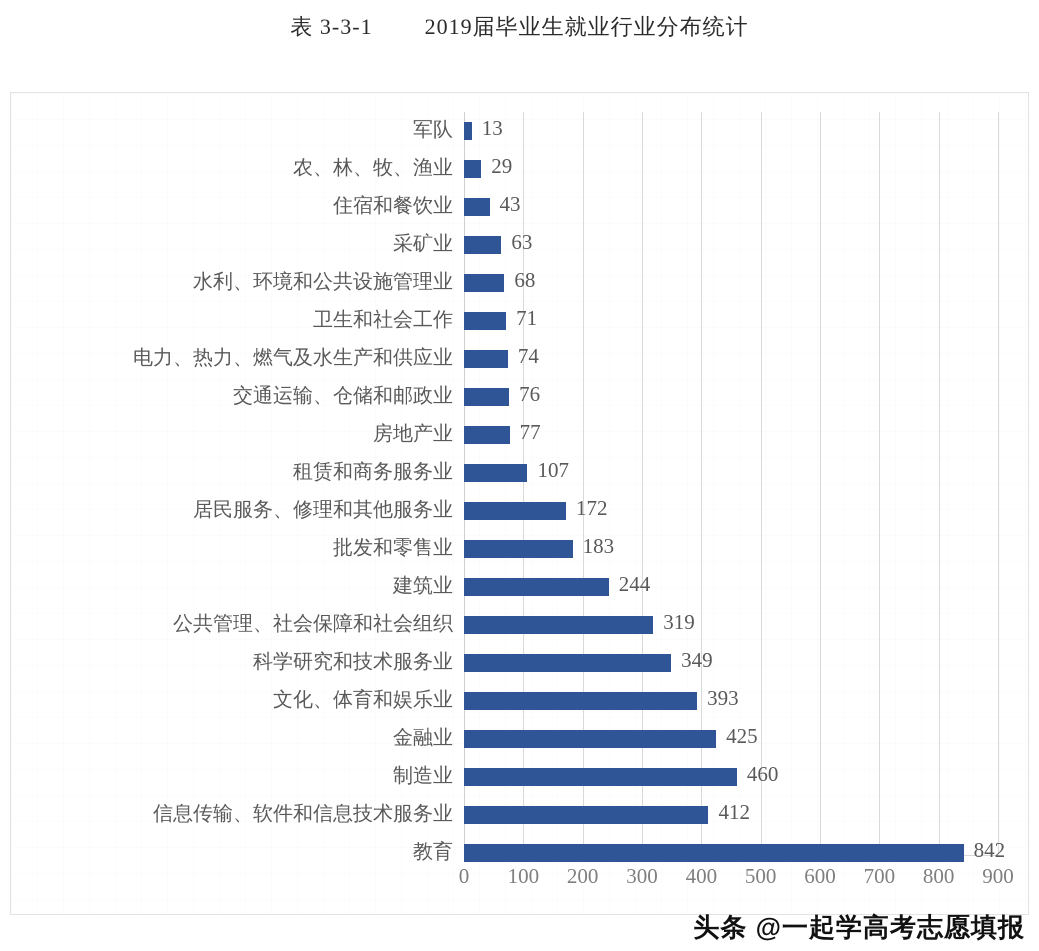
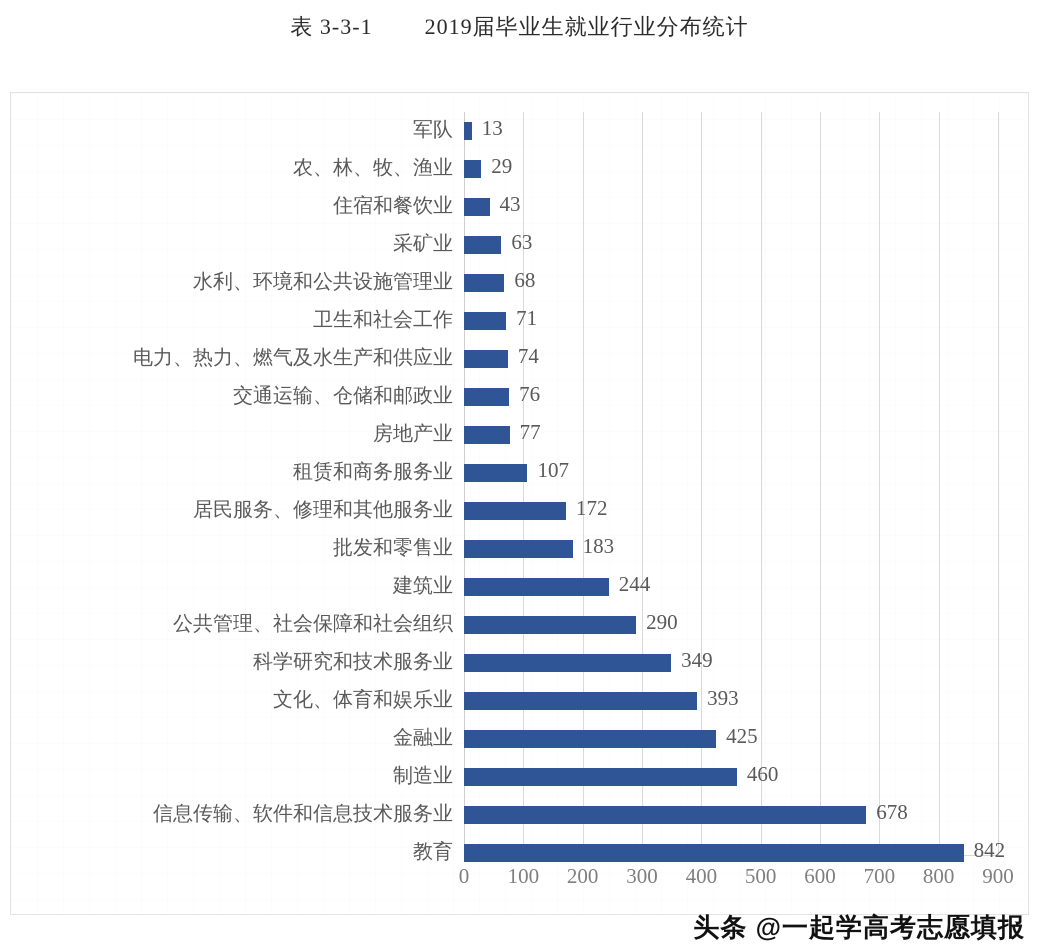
公共管理、社会保障和社会组织: 319 -> 290
信息传输、软件和信息技术服务业: 412 -> 678
